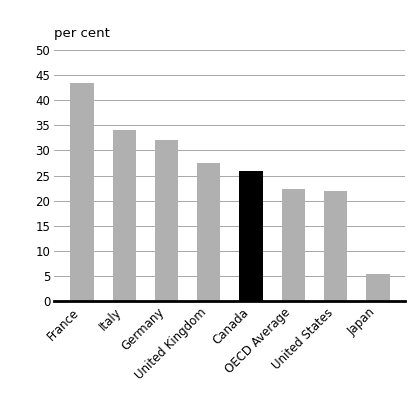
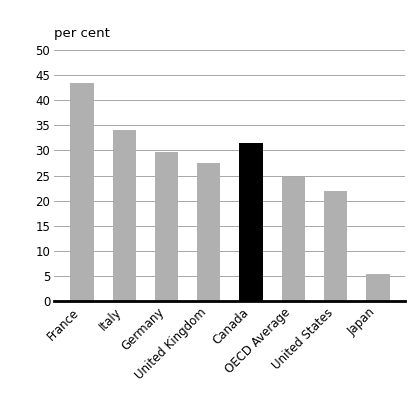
Germany: 32.0 -> 29.6
Canada: 26.0 -> 31.4
OECD Average: 22.3 -> 24.8
